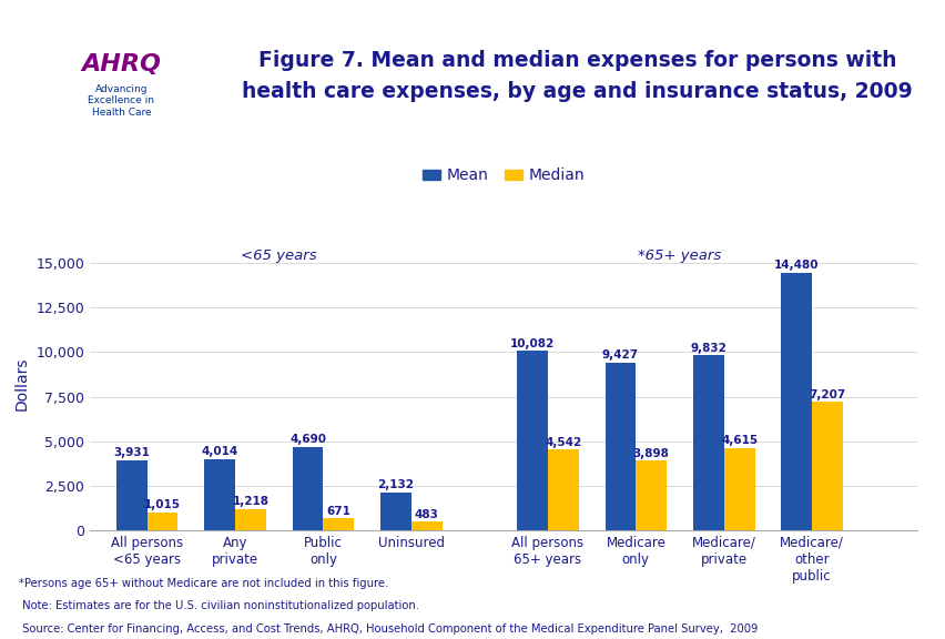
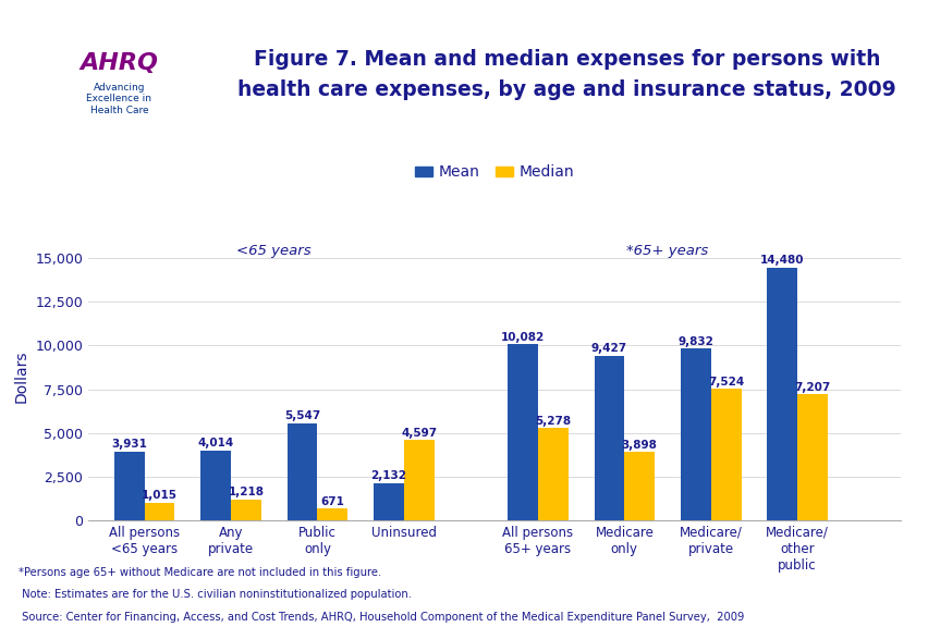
Mean/Public only: 4,690 -> 5,547
Median/Uninsured: 483 -> 4,597
Median/All persons 65+ years: 4,542 -> 5,278
Median/Medicare/ private: 4,615 -> 7,524
